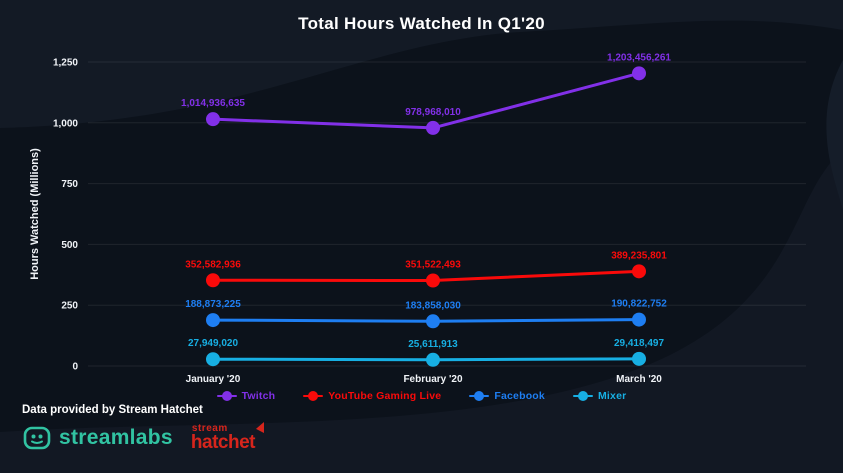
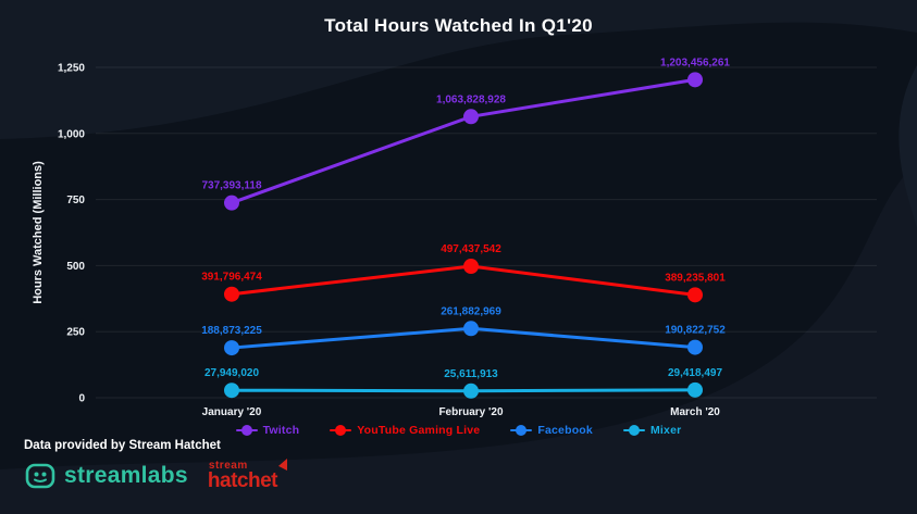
Twitch/January '20: 1,014,936,635 -> 737,393,118
YouTube Gaming Live/January '20: 352,582,936 -> 391,796,474
Twitch/February '20: 978,968,010 -> 1,063,828,928
YouTube Gaming Live/February '20: 351,522,493 -> 497,437,542
Facebook/February '20: 183,858,030 -> 261,882,969
